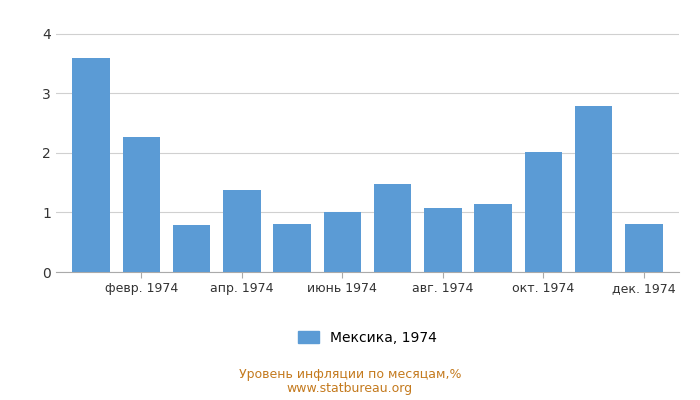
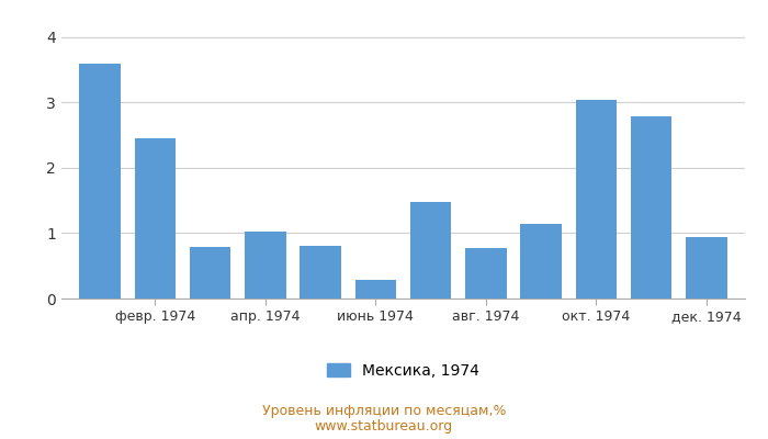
февр. 1974: 2.27 -> 2.46
апр. 1974: 1.37 -> 1.02
июнь 1974: 1.01 -> 0.28
авг. 1974: 1.08 -> 0.78
окт. 1974: 2.01 -> 3.04
дек. 1974: 0.80 -> 0.94
